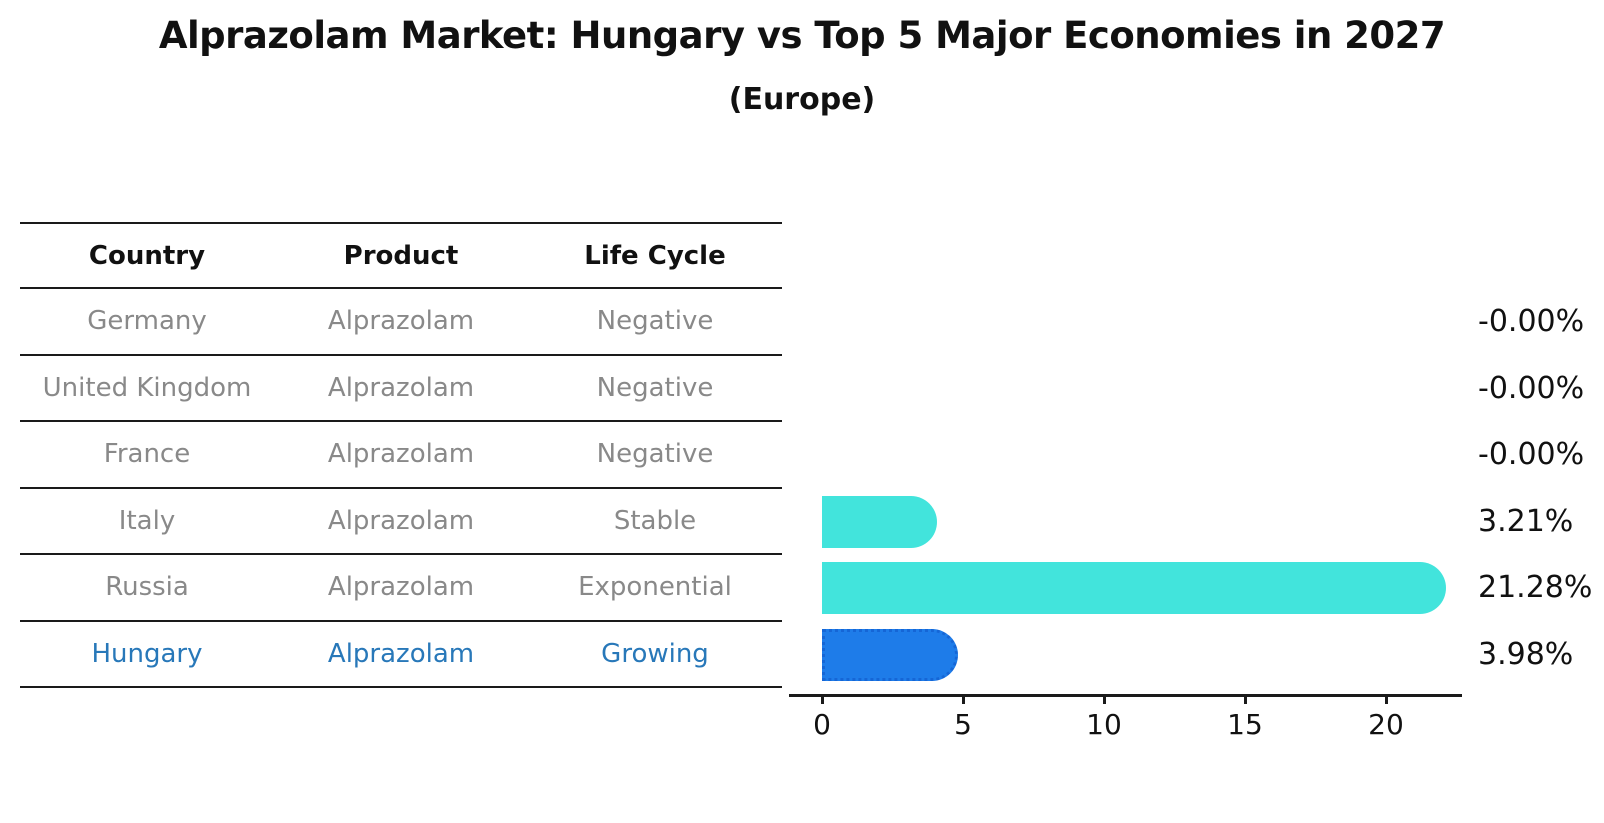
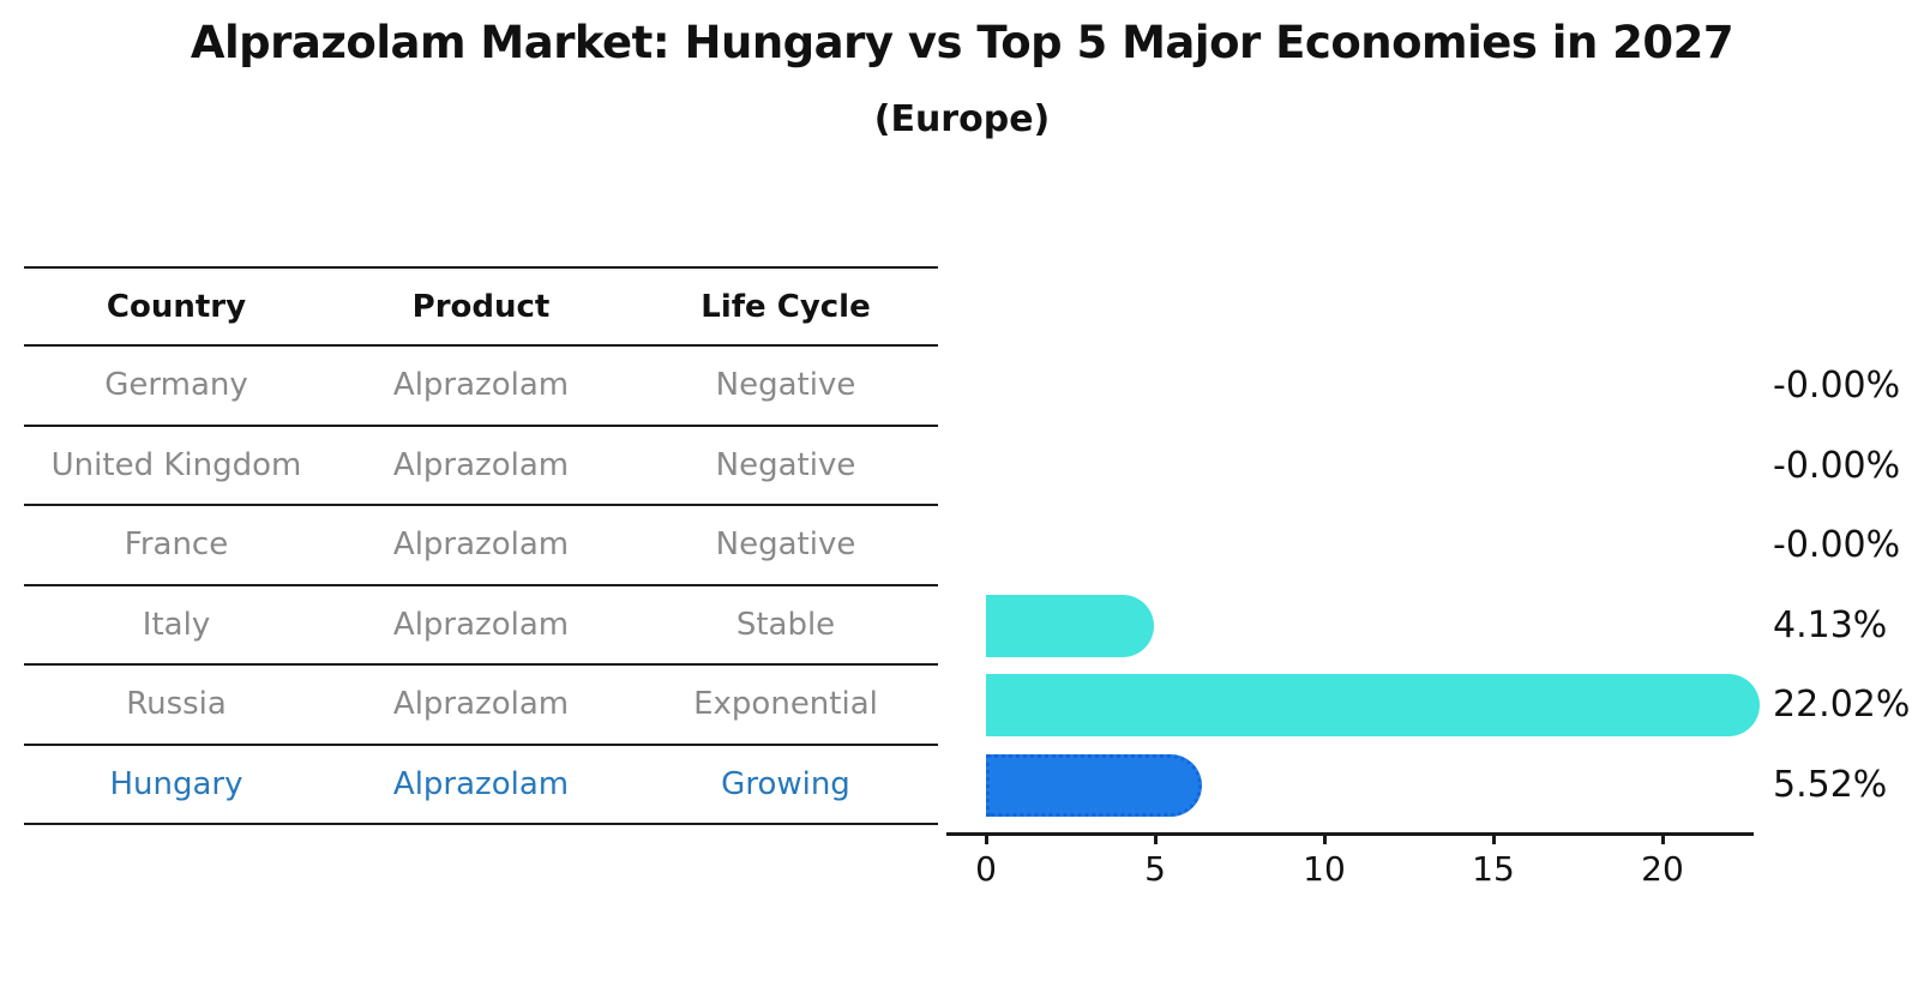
Italy: 3.21% -> 4.13%
Russia: 21.28% -> 22.02%
Hungary: 3.98% -> 5.52%
